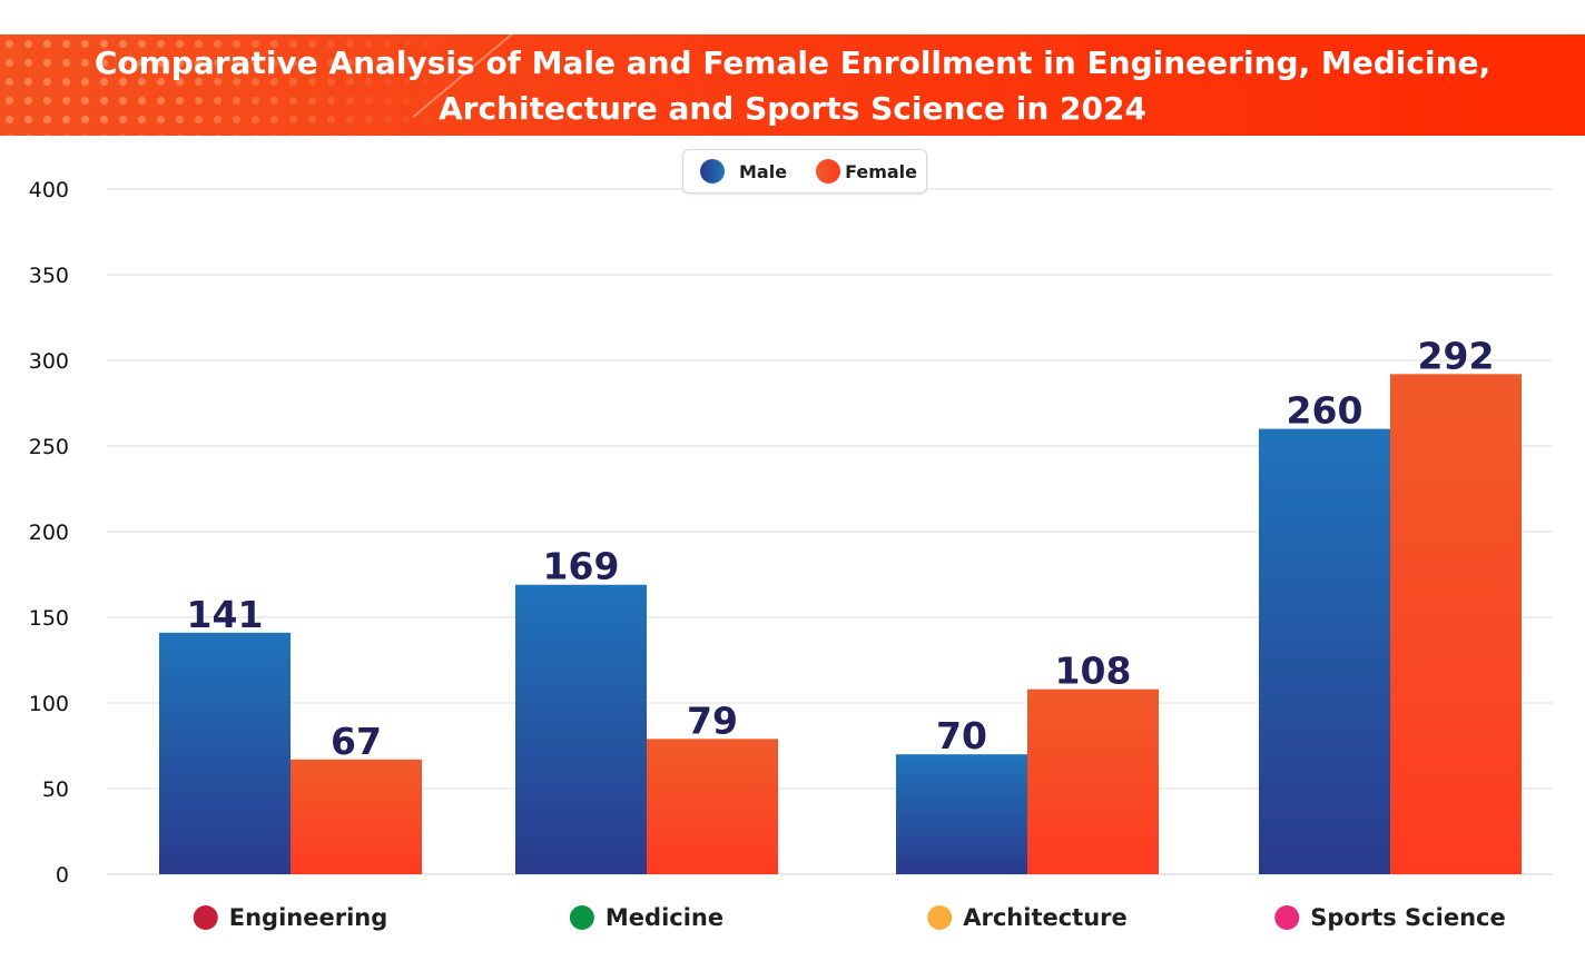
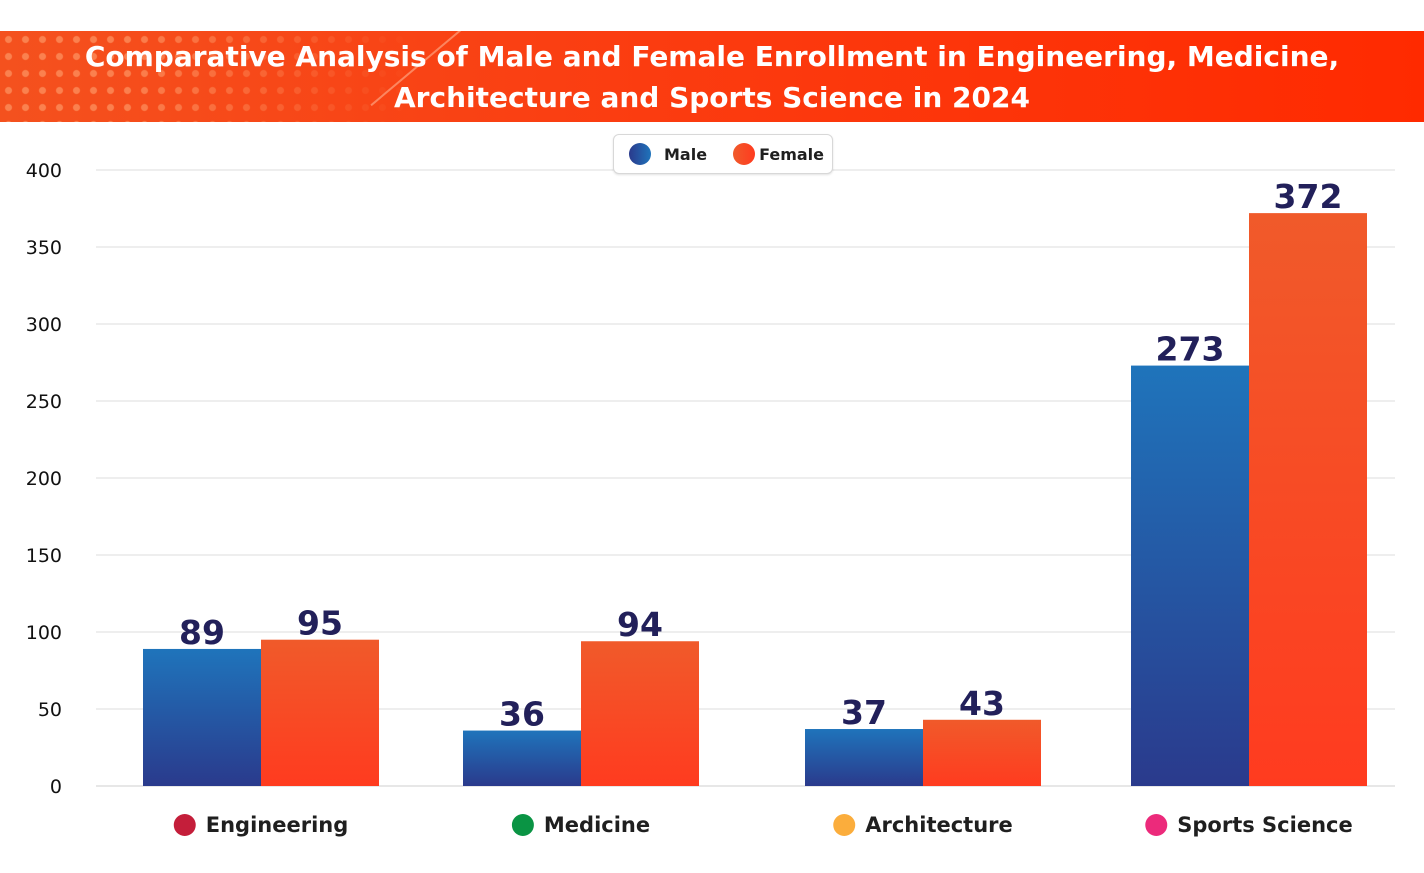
Male/Engineering: 141 -> 89
Female/Engineering: 67 -> 95
Male/Medicine: 169 -> 36
Female/Medicine: 79 -> 94
Male/Architecture: 70 -> 37
Female/Architecture: 108 -> 43
Male/Sports Science: 260 -> 273
Female/Sports Science: 292 -> 372
